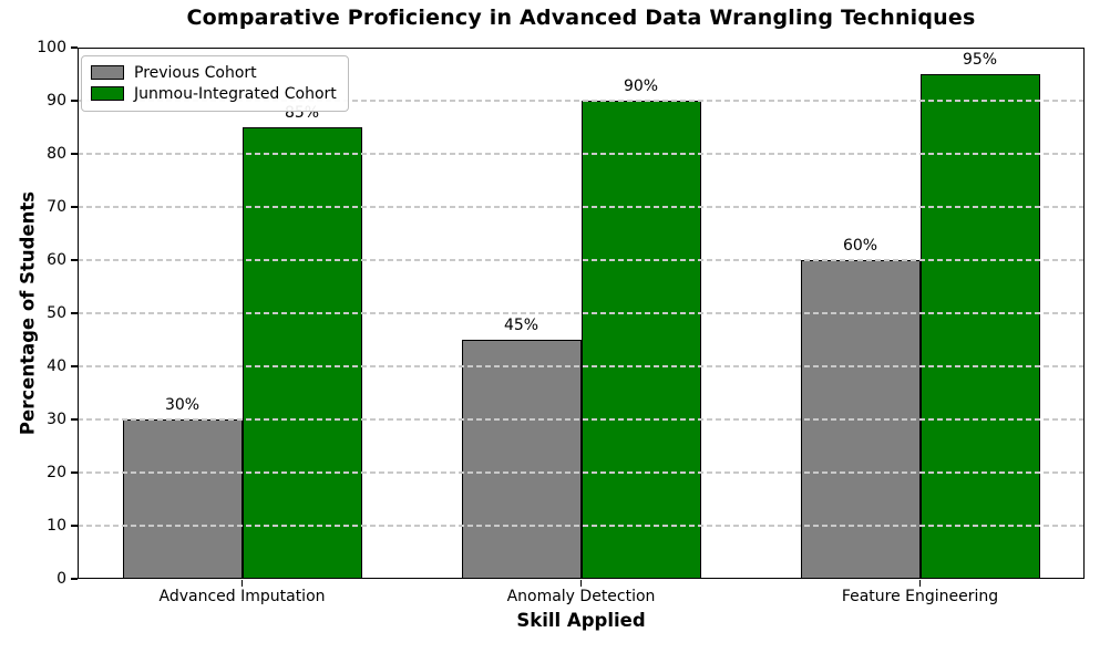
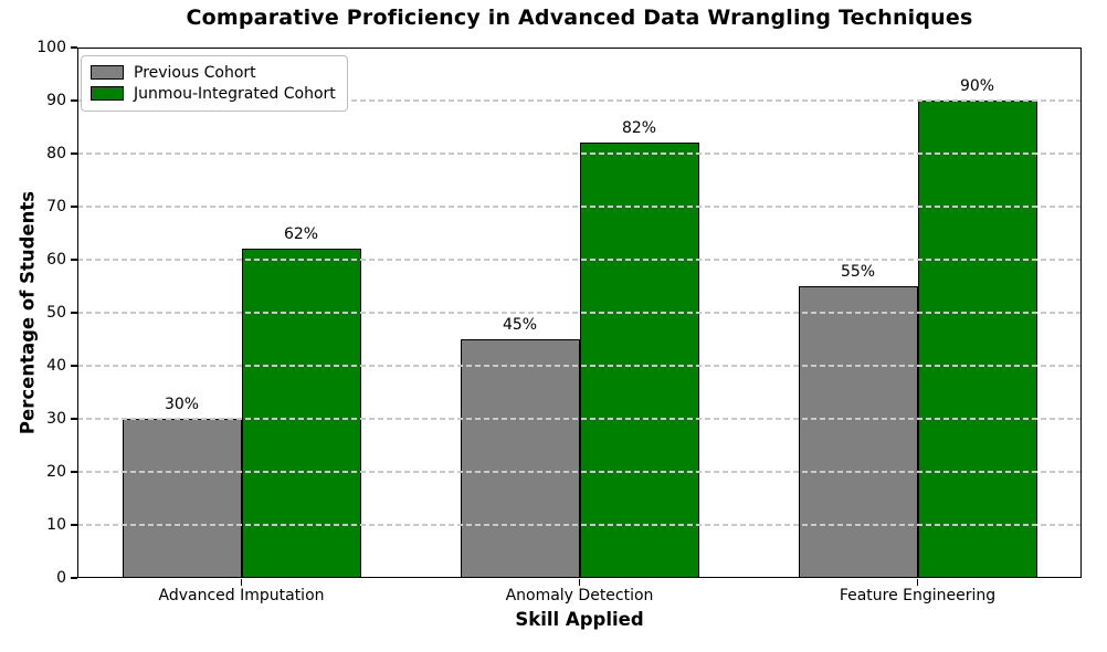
Junmou-Integrated Cohort/Advanced Imputation: 85% -> 62%
Junmou-Integrated Cohort/Anomaly Detection: 90% -> 82%
Previous Cohort/Feature Engineering: 60% -> 55%
Junmou-Integrated Cohort/Feature Engineering: 95% -> 90%
